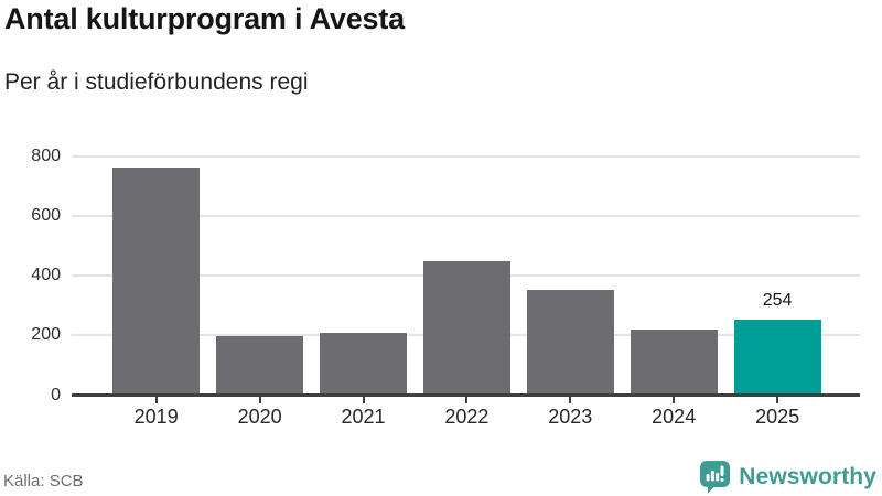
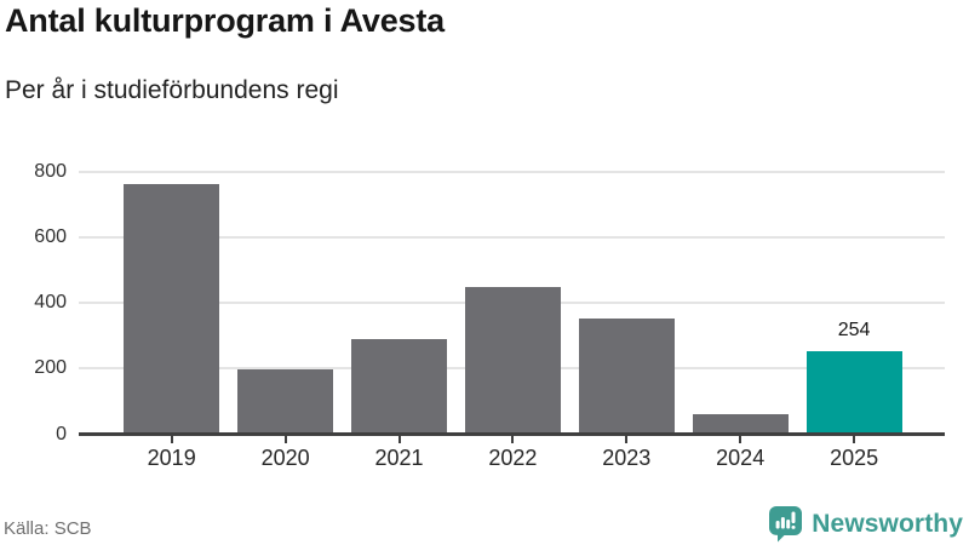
2021: 210 -> 290
2024: 220 -> 60
